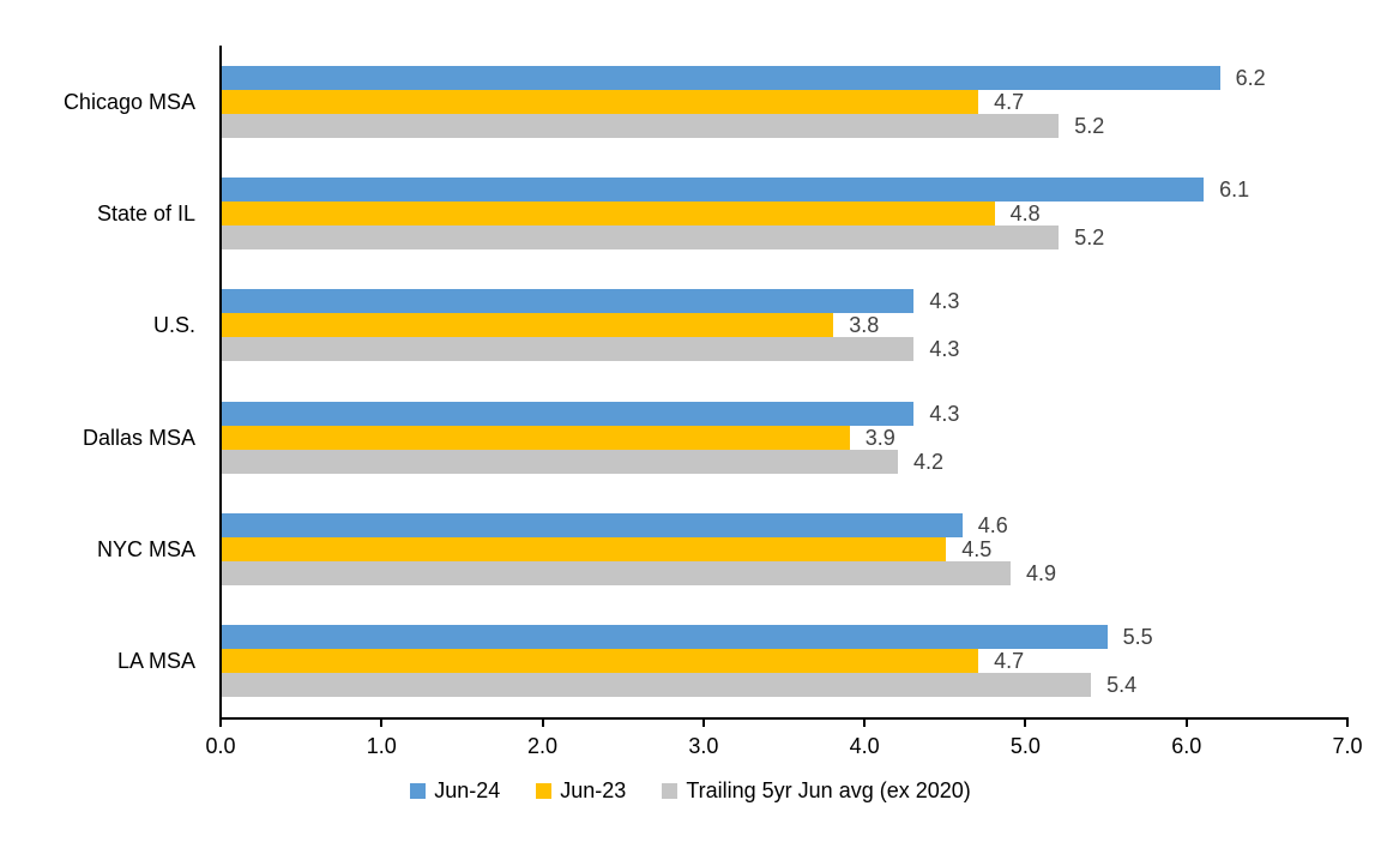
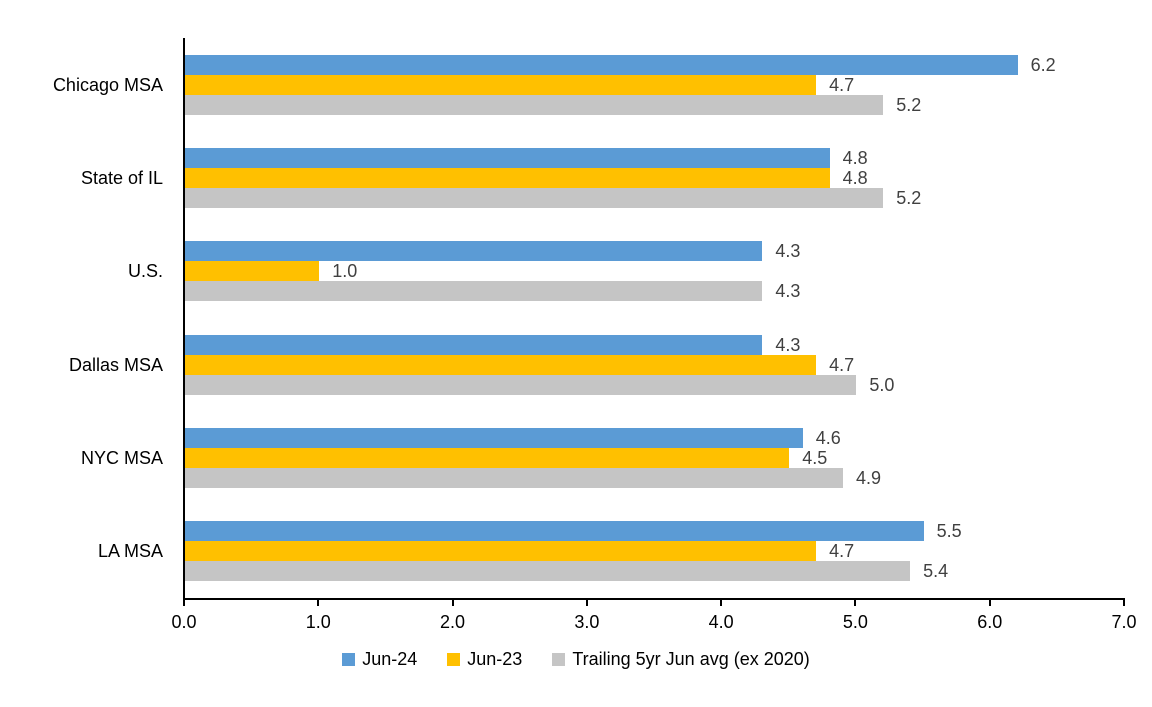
Jun-24/State of IL: 6.1 -> 4.8
Jun-23/U.S.: 3.8 -> 1.0
Jun-23/Dallas MSA: 3.9 -> 4.7
Trailing 5yr Jun avg (ex 2020)/Dallas MSA: 4.2 -> 5.0
